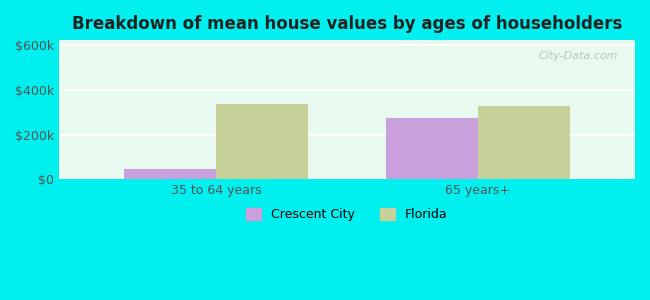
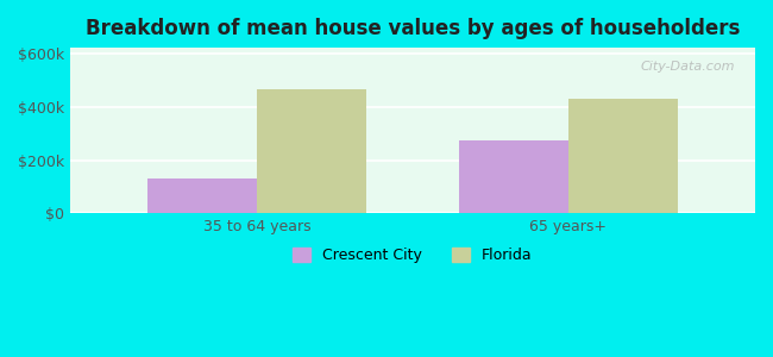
Crescent City/35 to 64 years: $45k -> $130k
Florida/35 to 64 years: $335k -> $465k
Florida/65 years+: $325k -> $430k
